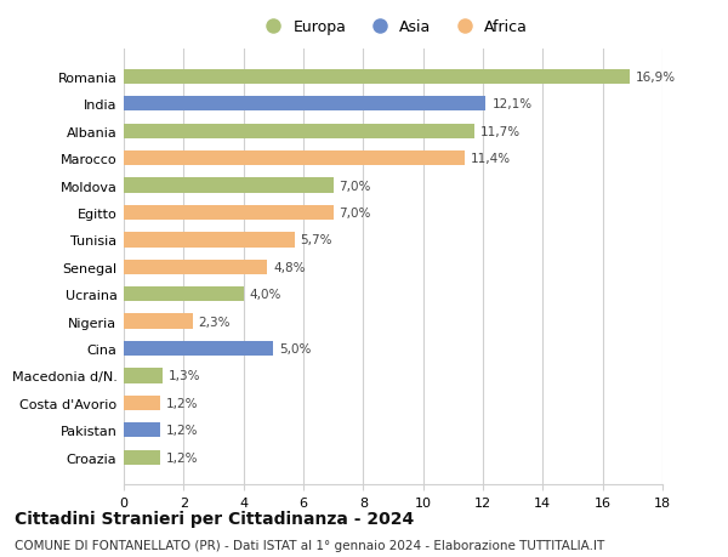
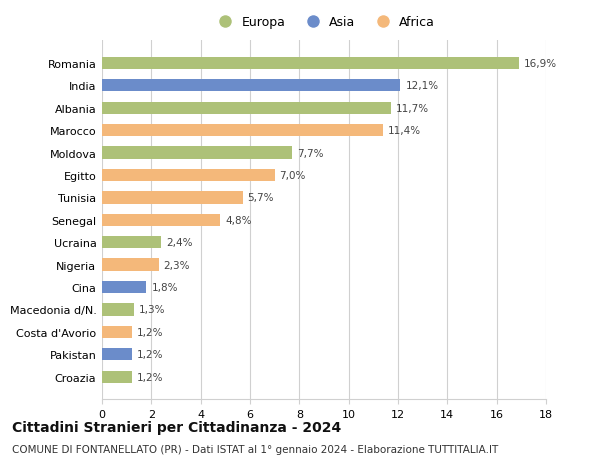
Moldova: 7,0% -> 7,7%
Ucraina: 4,0% -> 2,4%
Cina: 5,0% -> 1,8%
